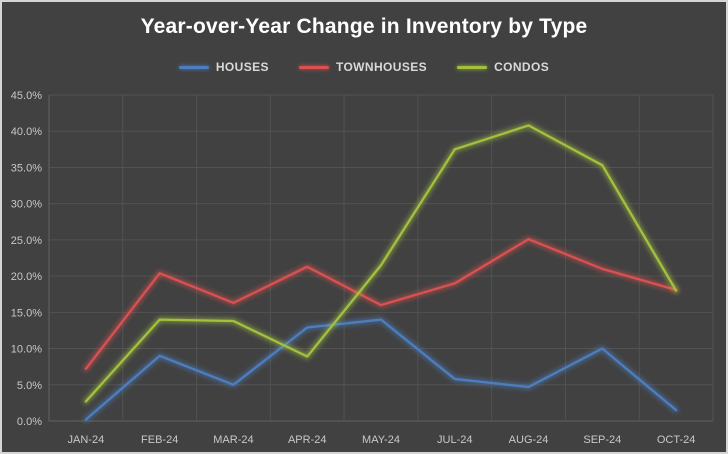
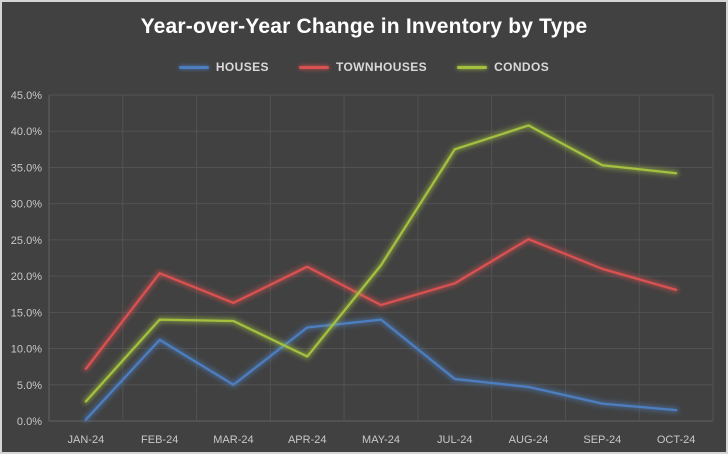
HOUSES/FEB-24: 9% -> 11%
HOUSES/SEP-24: 10% -> 2%
CONDOS/OCT-24: 18% -> 34%
